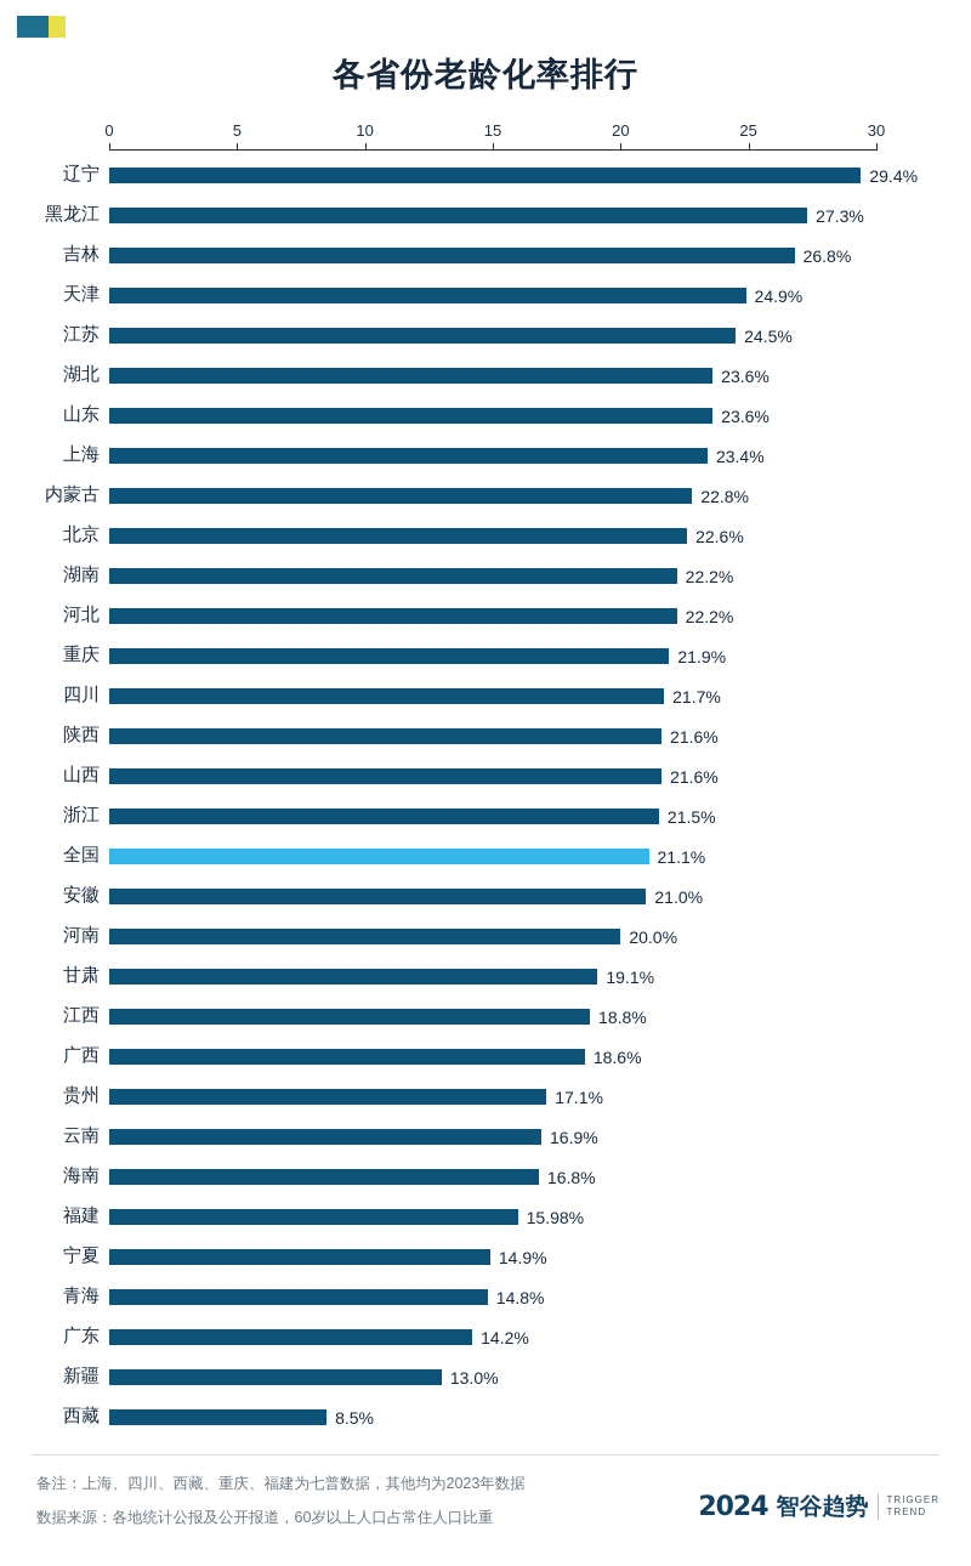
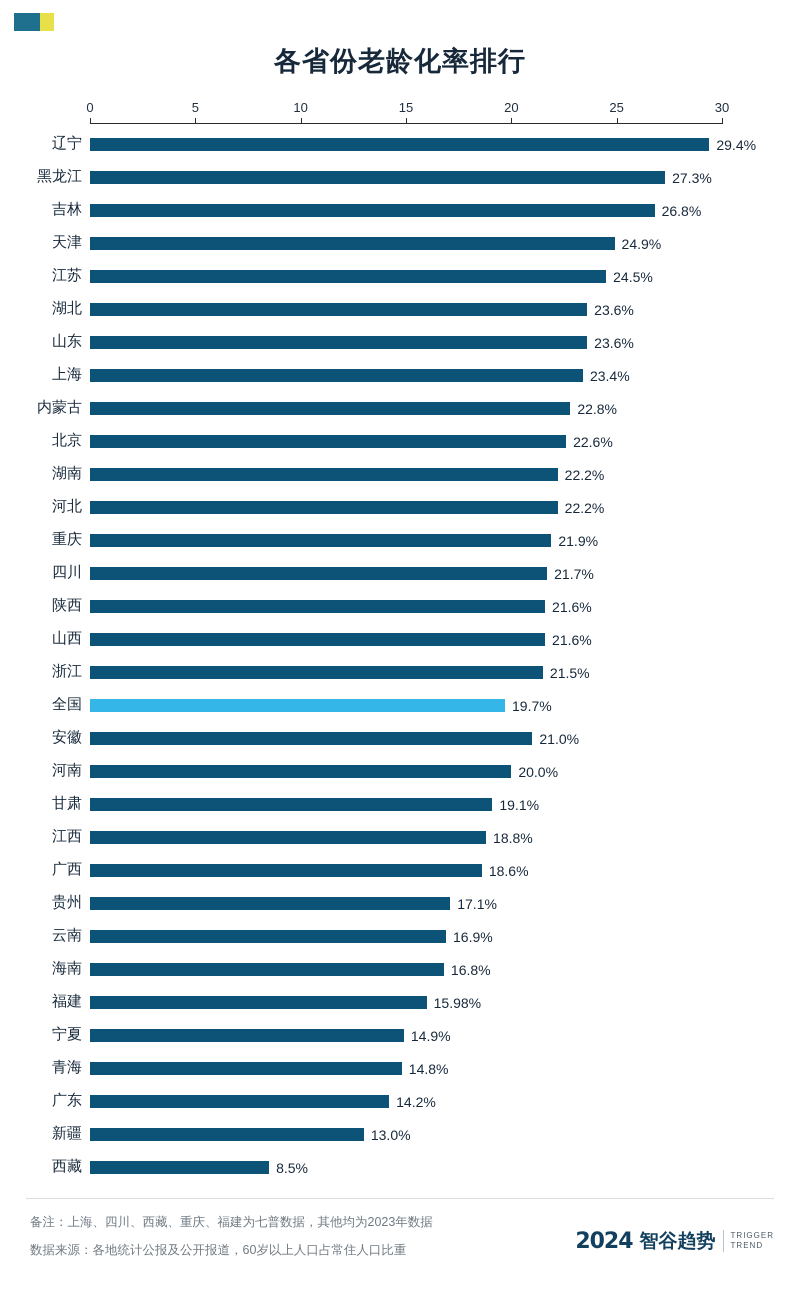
全国: 21.1% -> 19.7%
